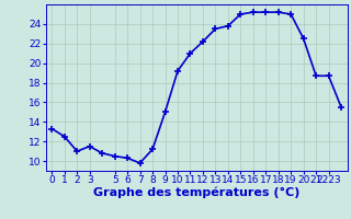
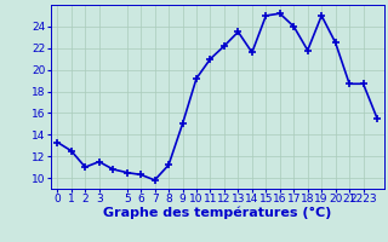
14: 23.8 -> 21.6
17: 25.2 -> 24.0
18: 25.2 -> 21.8
